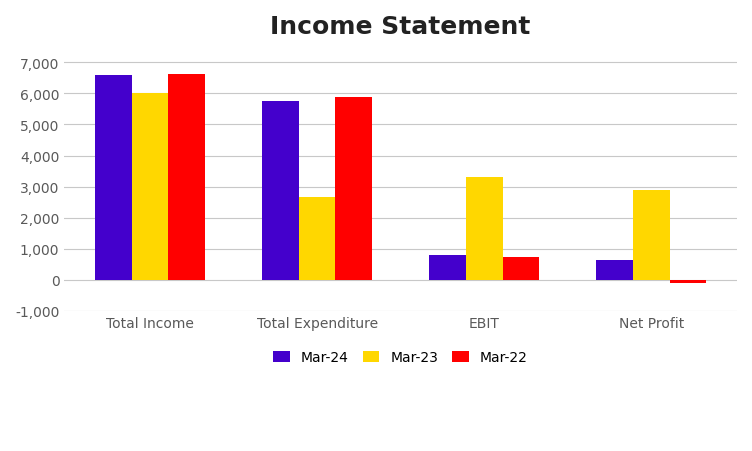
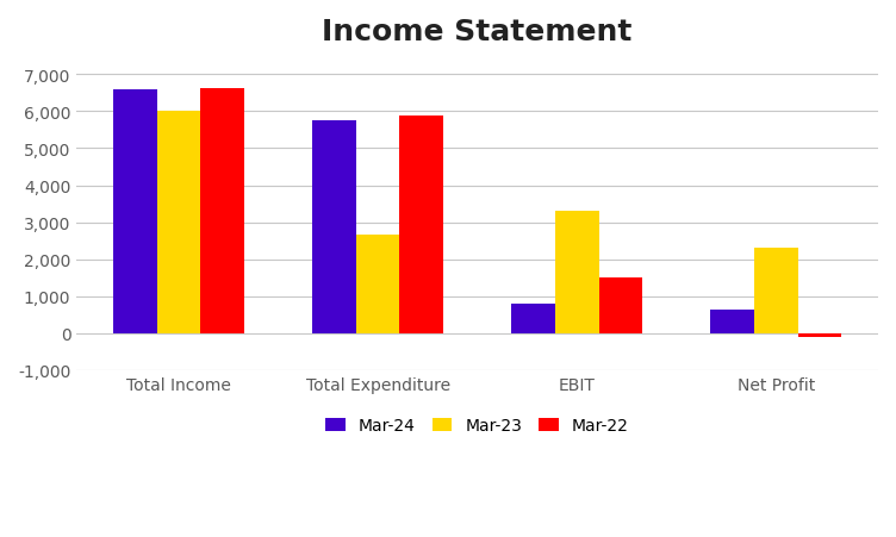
Mar-22/EBIT: 720 -> 1,500
Mar-23/Net Profit: 2,880 -> 2,300
